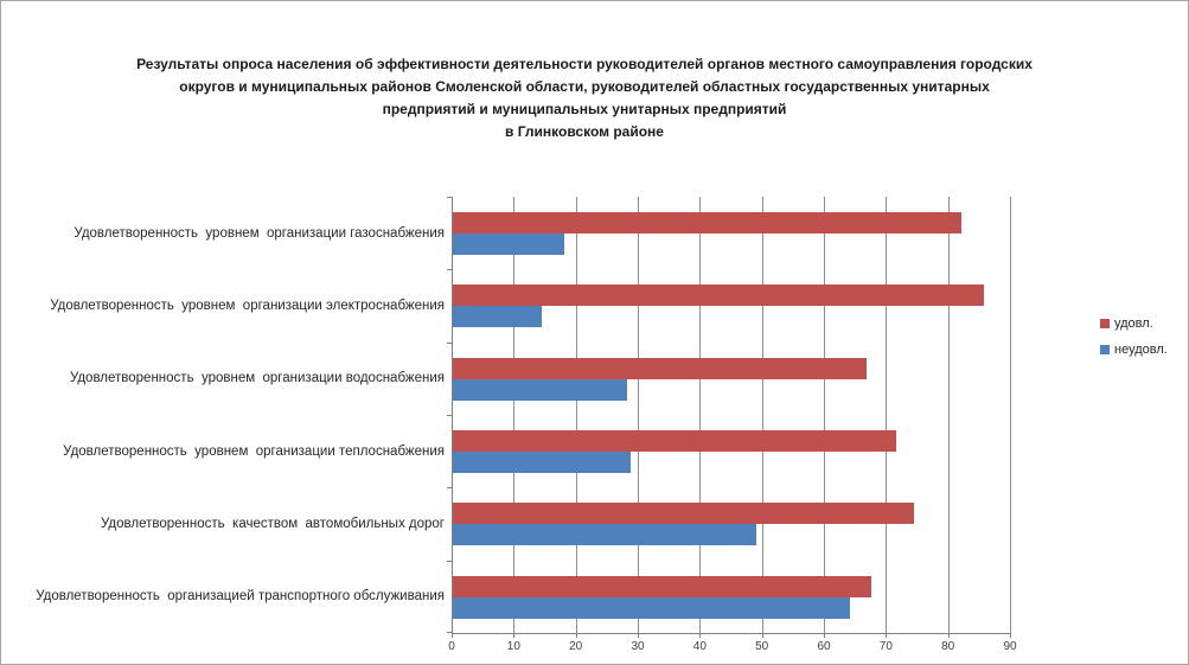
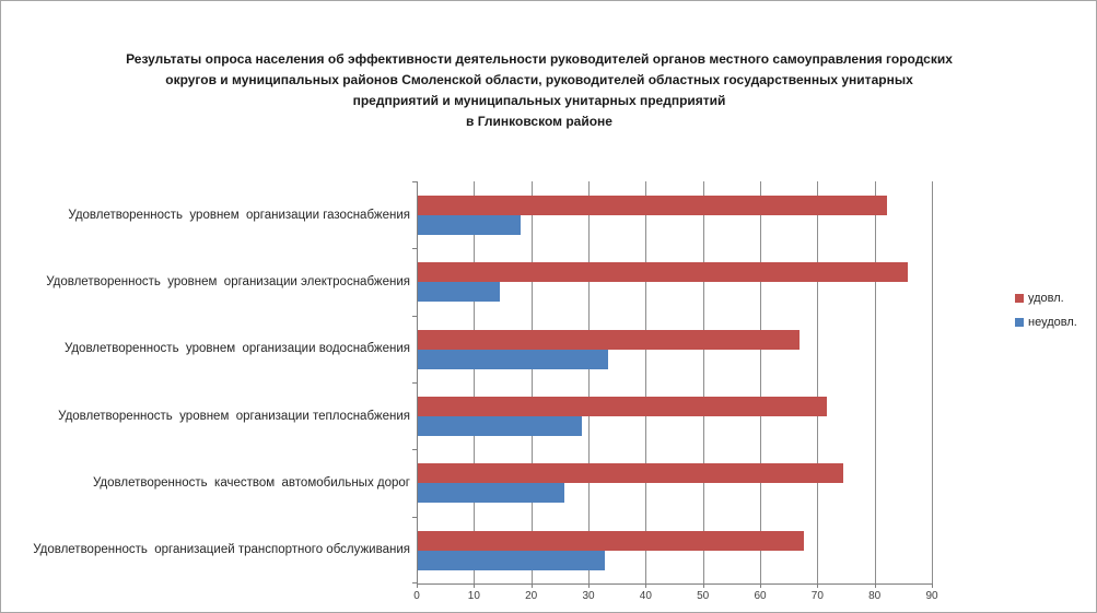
неудовл./Удовлетворенность уровнем организации водоснабжения: 28 -> 33
неудовл./Удовлетворенность качеством автомобильных дорог: 49 -> 26
неудовл./Удовлетворенность организацией транспортного обслуживания: 64 -> 33
